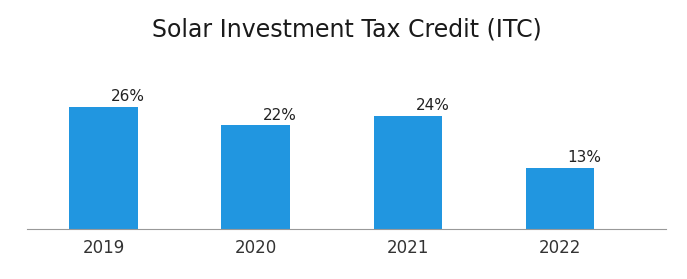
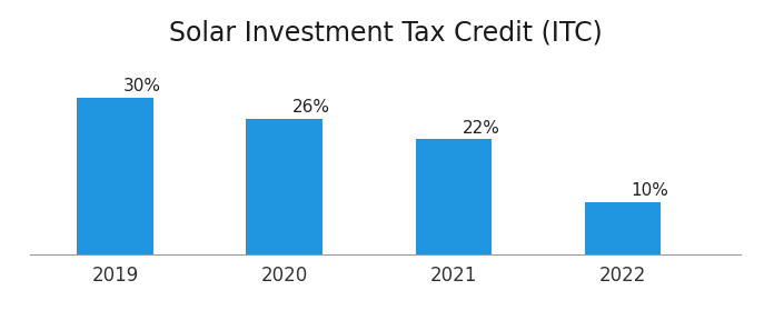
2019: 26% -> 30%
2020: 22% -> 26%
2021: 24% -> 22%
2022: 13% -> 10%
